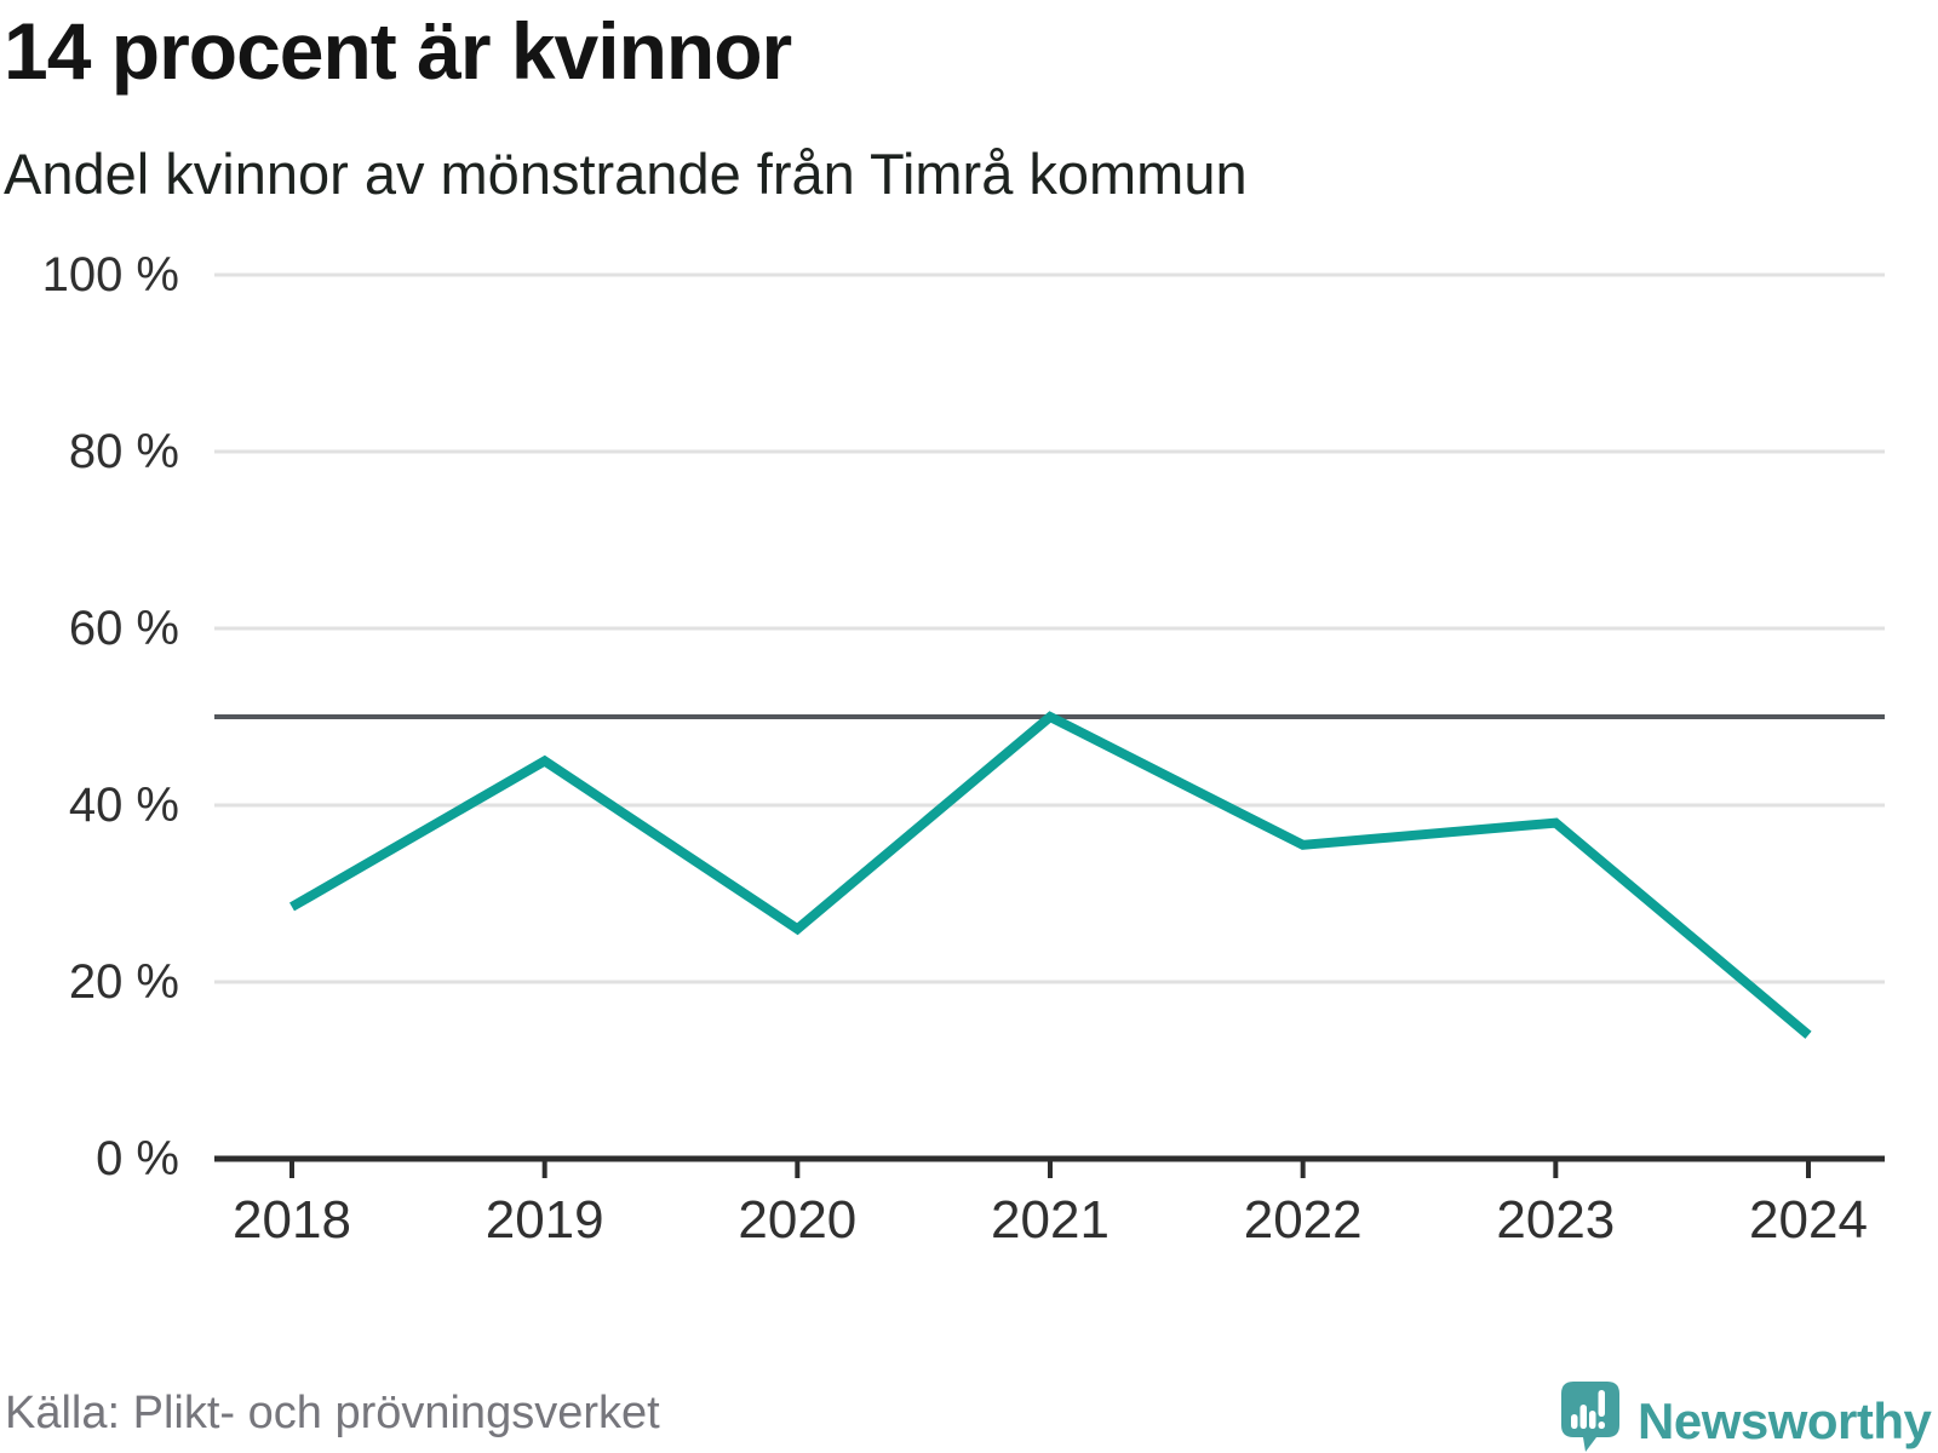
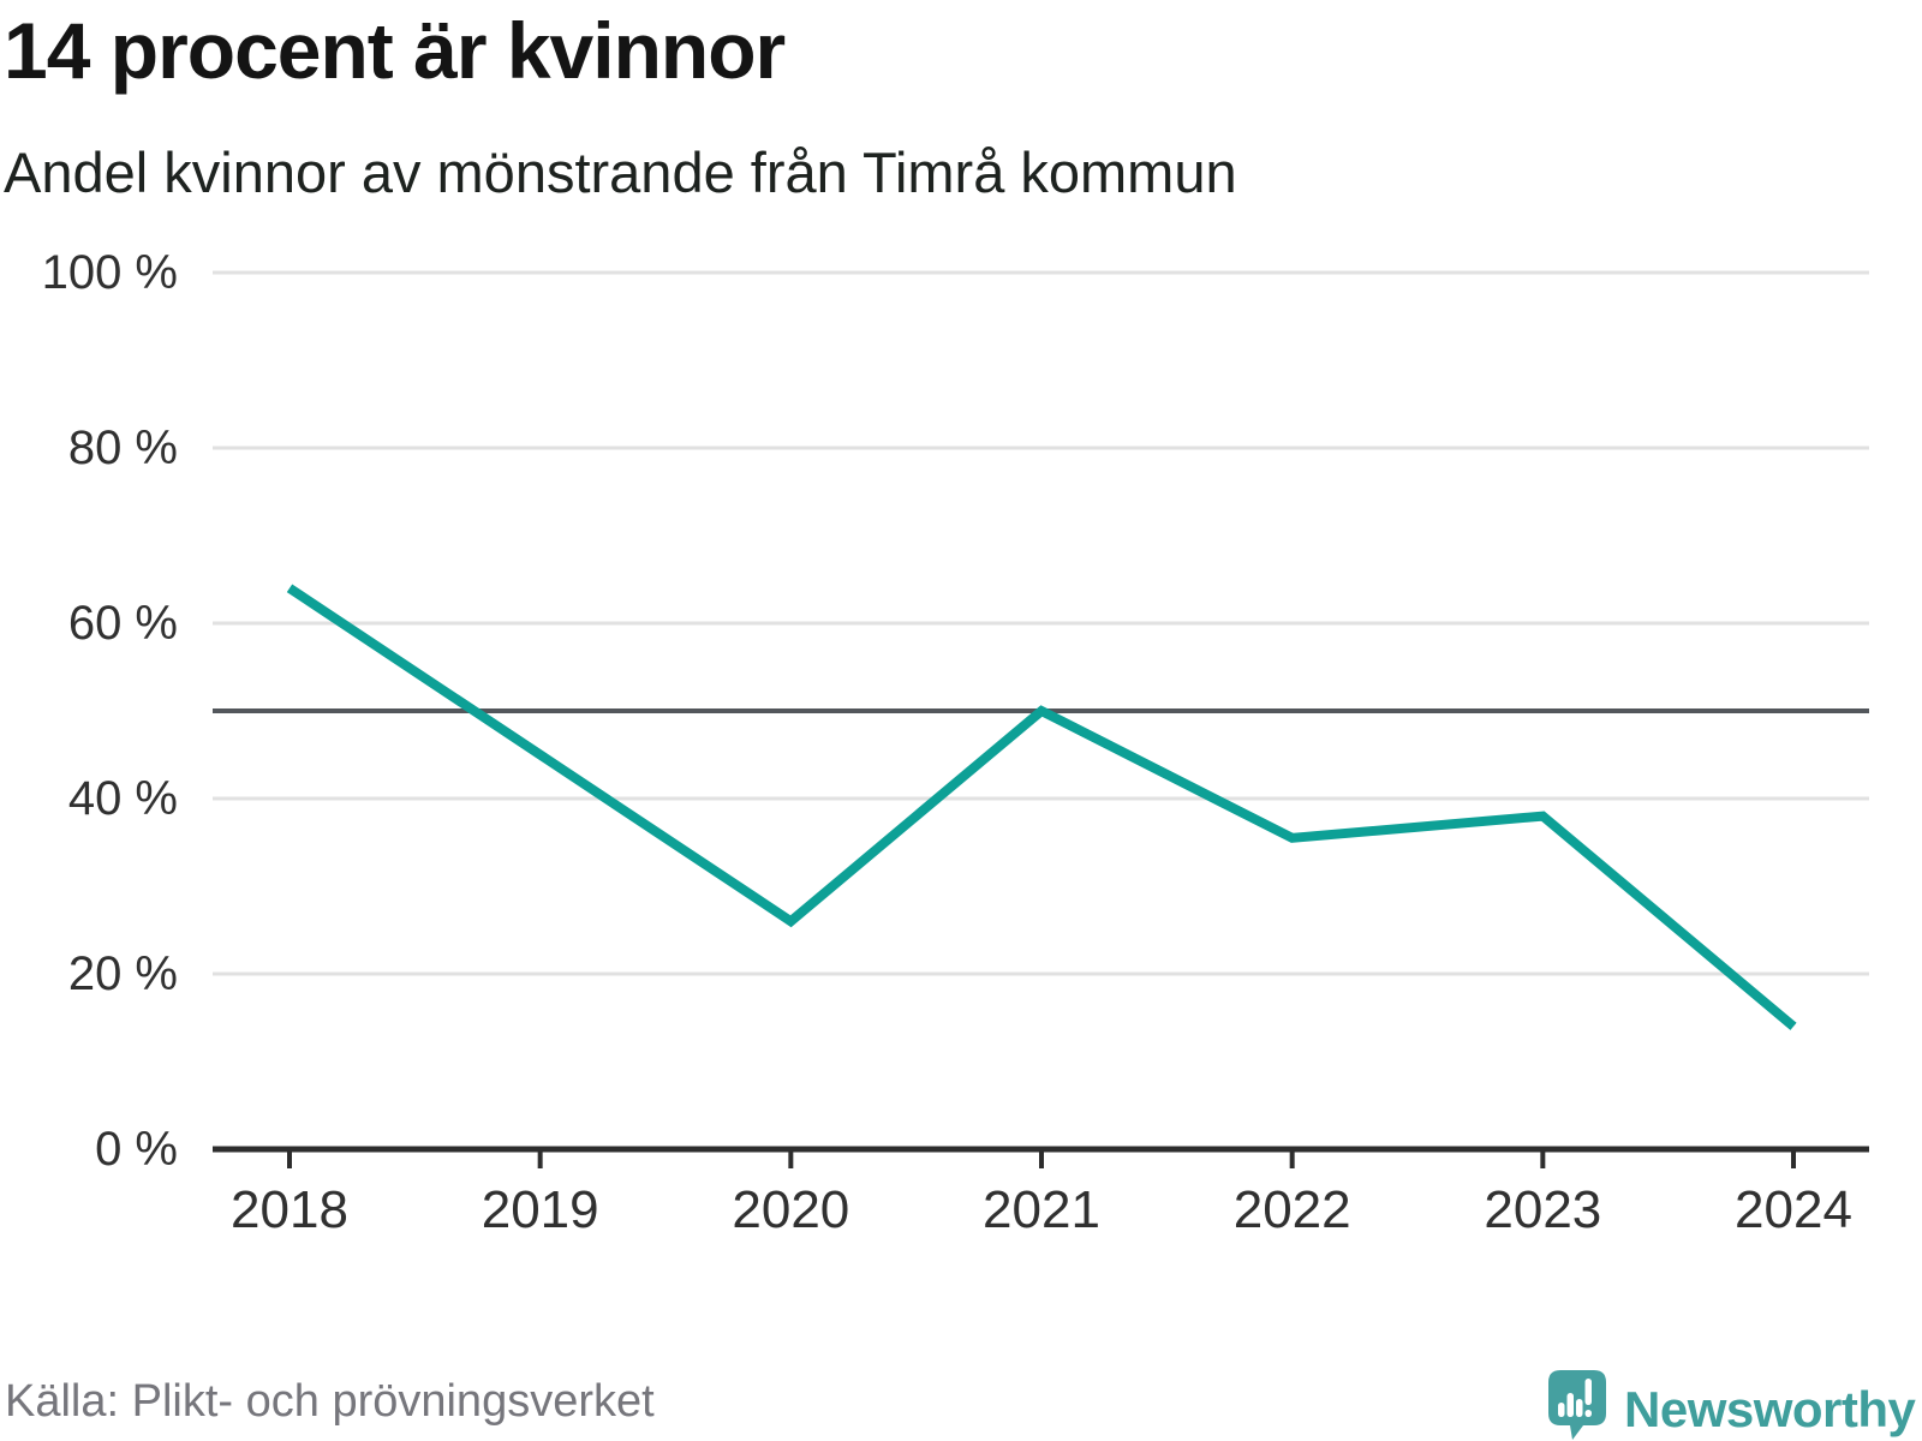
2018: 28% -> 64%
